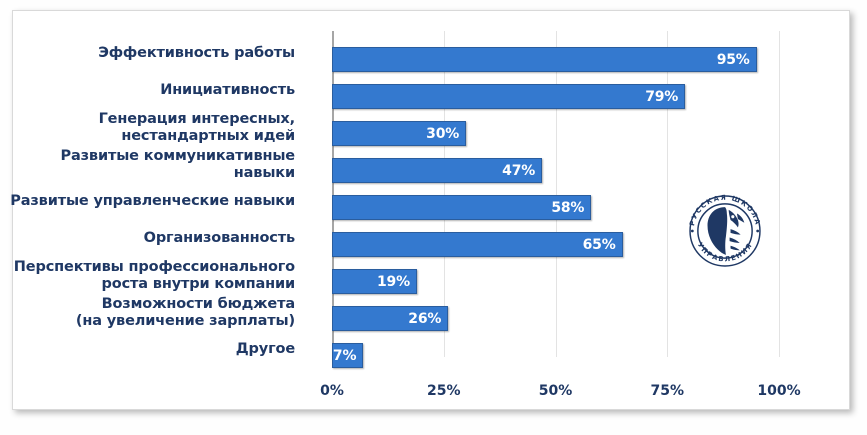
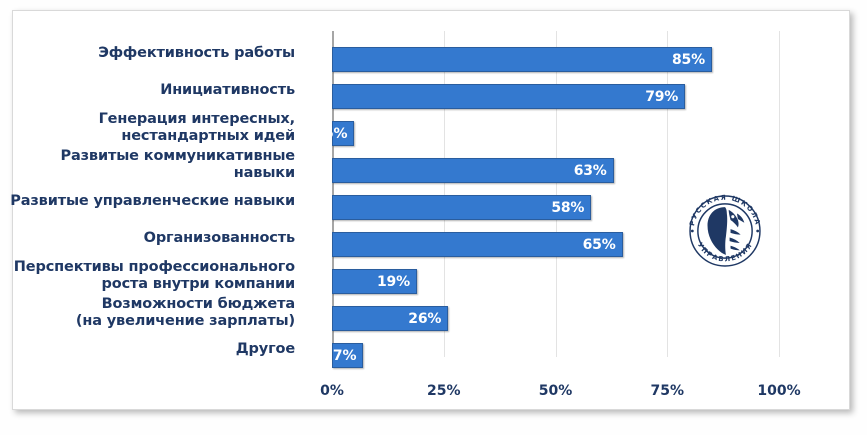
Эффективность работы: 95% -> 85%
Генерация интересных, нестандартных идей: 30% -> 5%
Развитые коммуникативные навыки: 47% -> 63%
